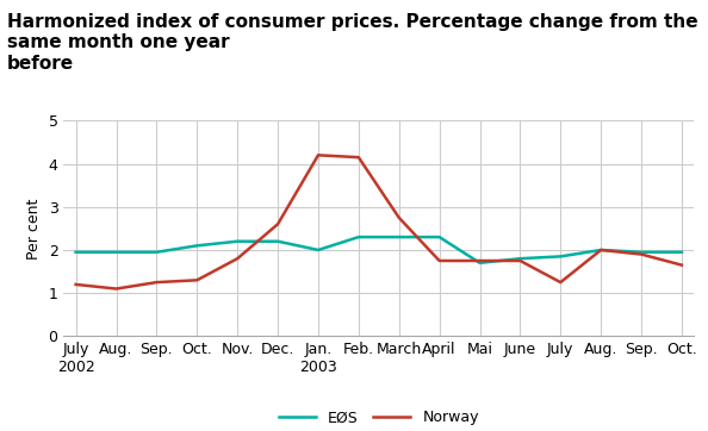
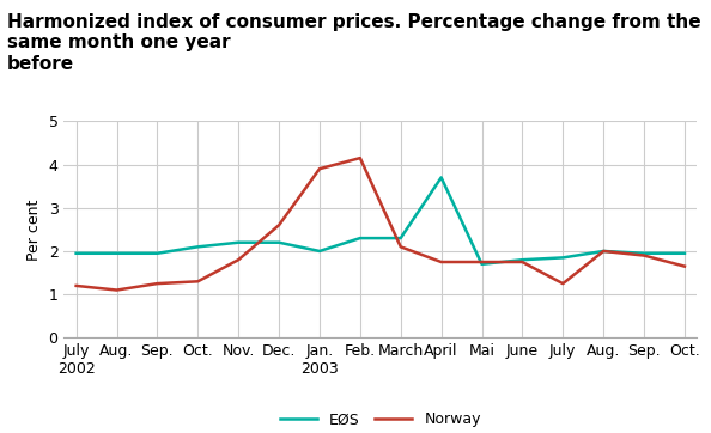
Norway/Jan. 2003: 4.20 -> 3.90
Norway/March: 2.75 -> 2.10
EØS/April: 2.30 -> 3.70
